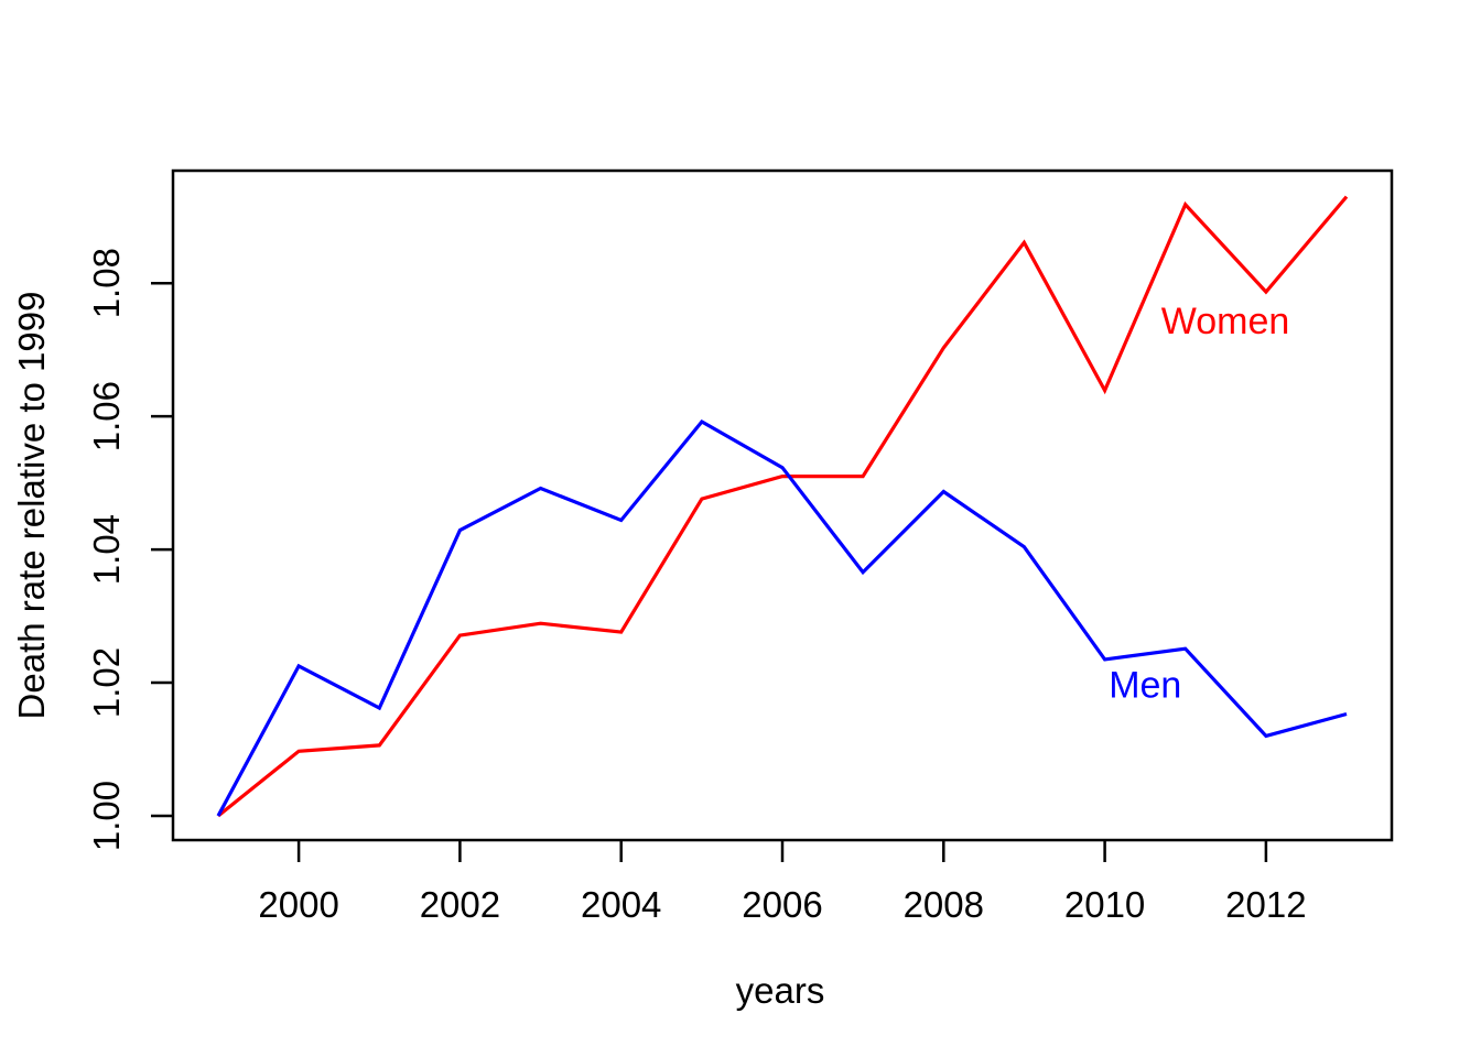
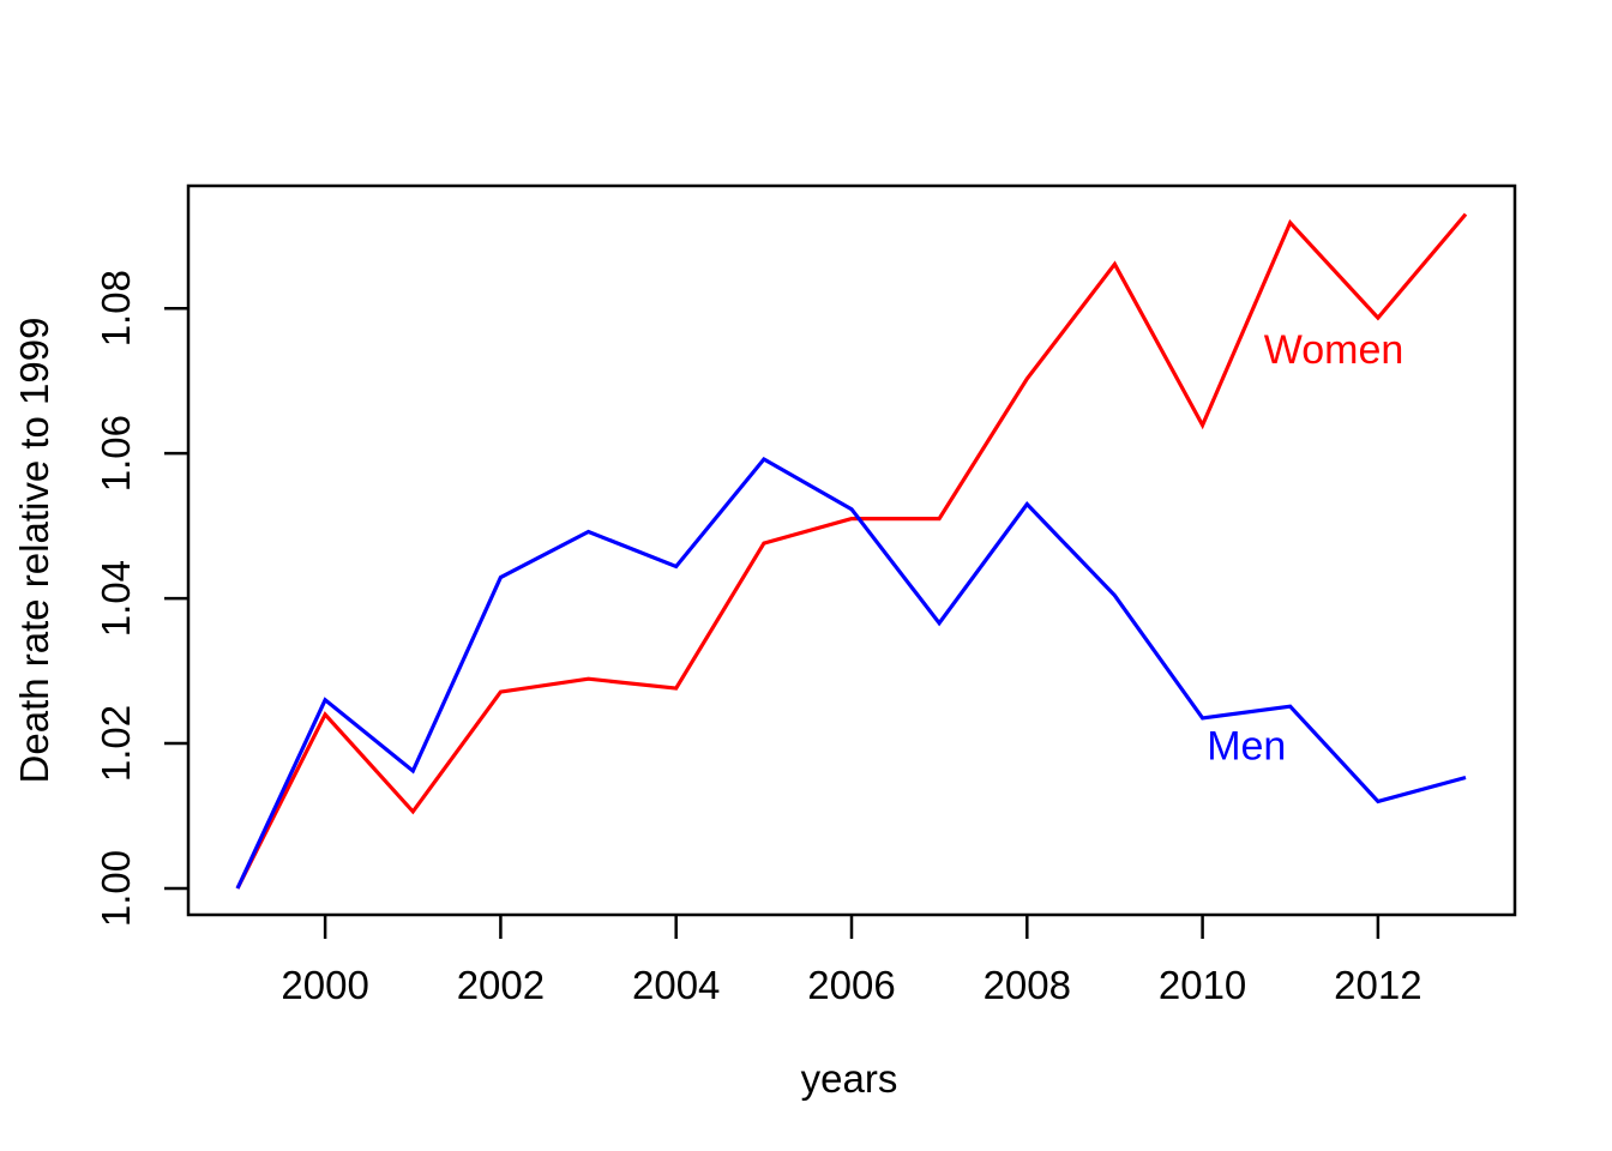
Women/2000: 1.010 -> 1.024
Men/2000: 1.022 -> 1.026
Men/2008: 1.049 -> 1.053
